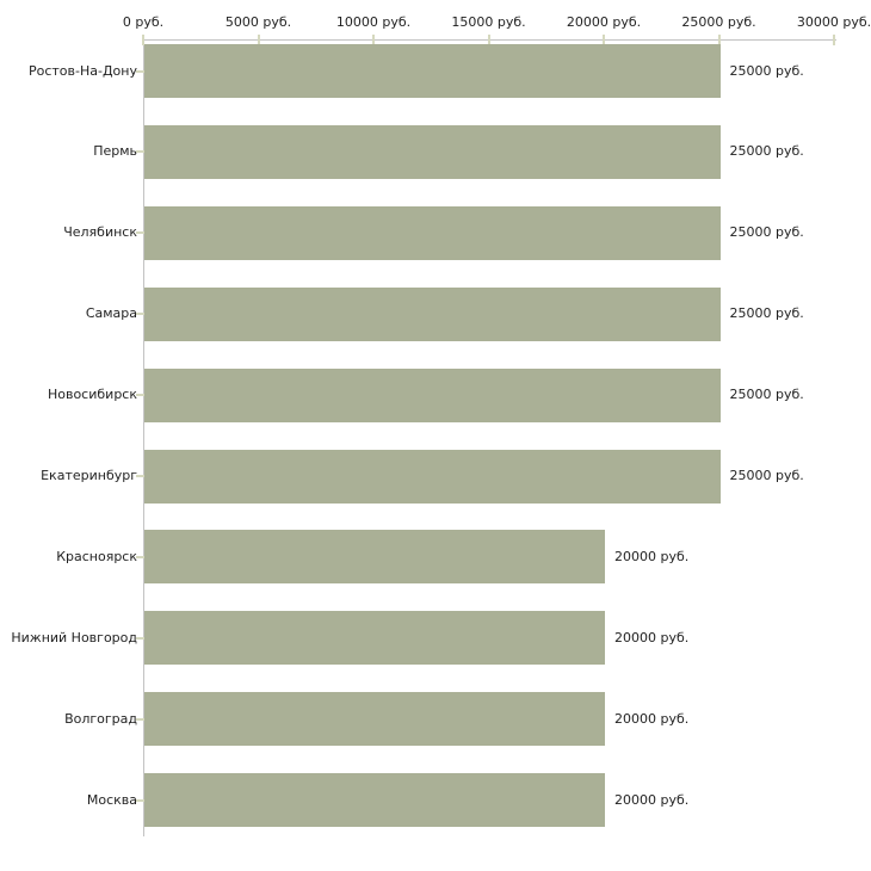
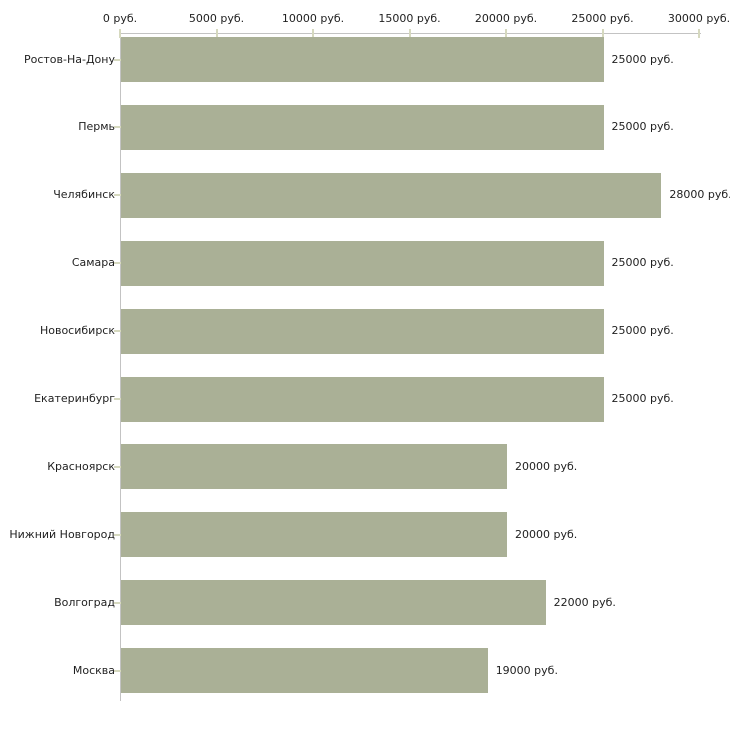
Челябинск: 25000 -> 28000
Волгоград: 20000 -> 22000
Москва: 20000 -> 19000
